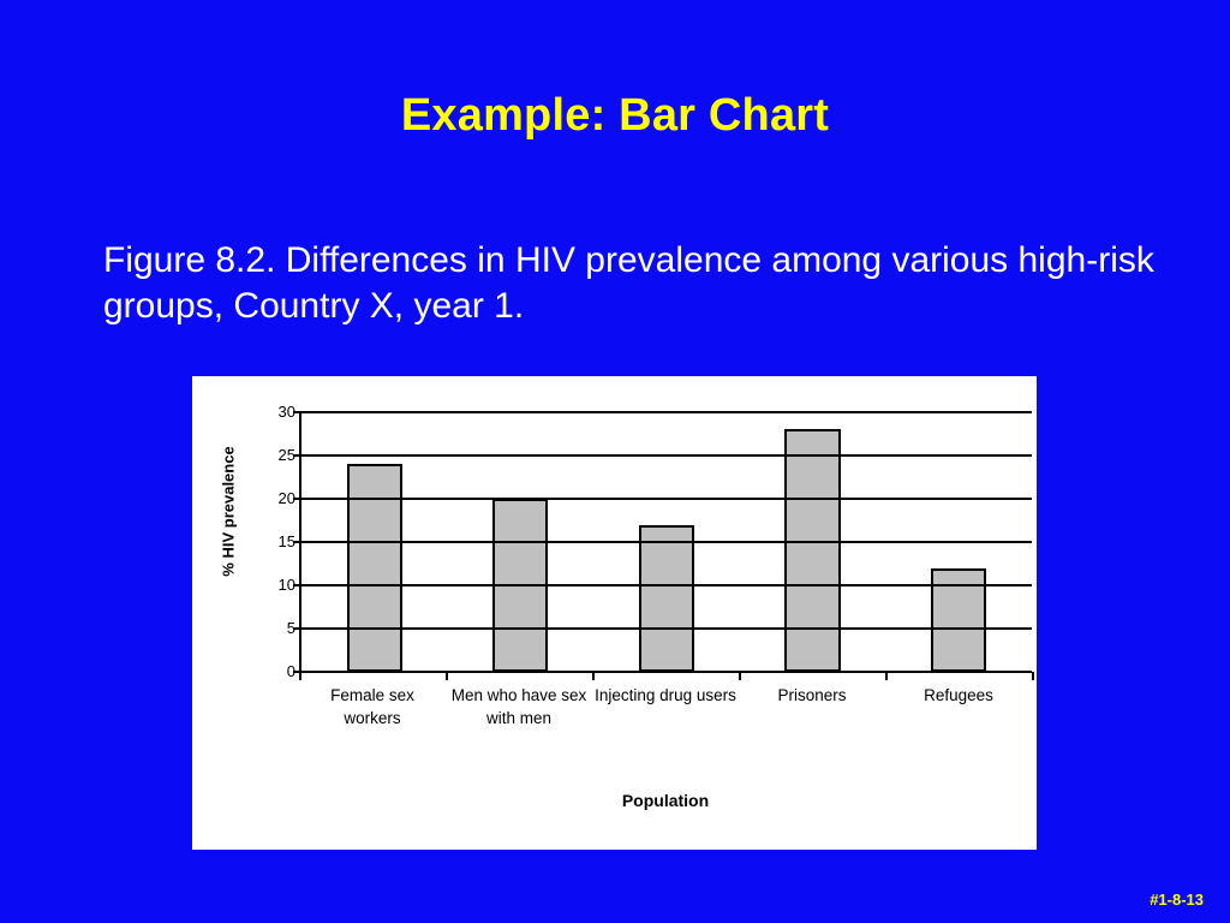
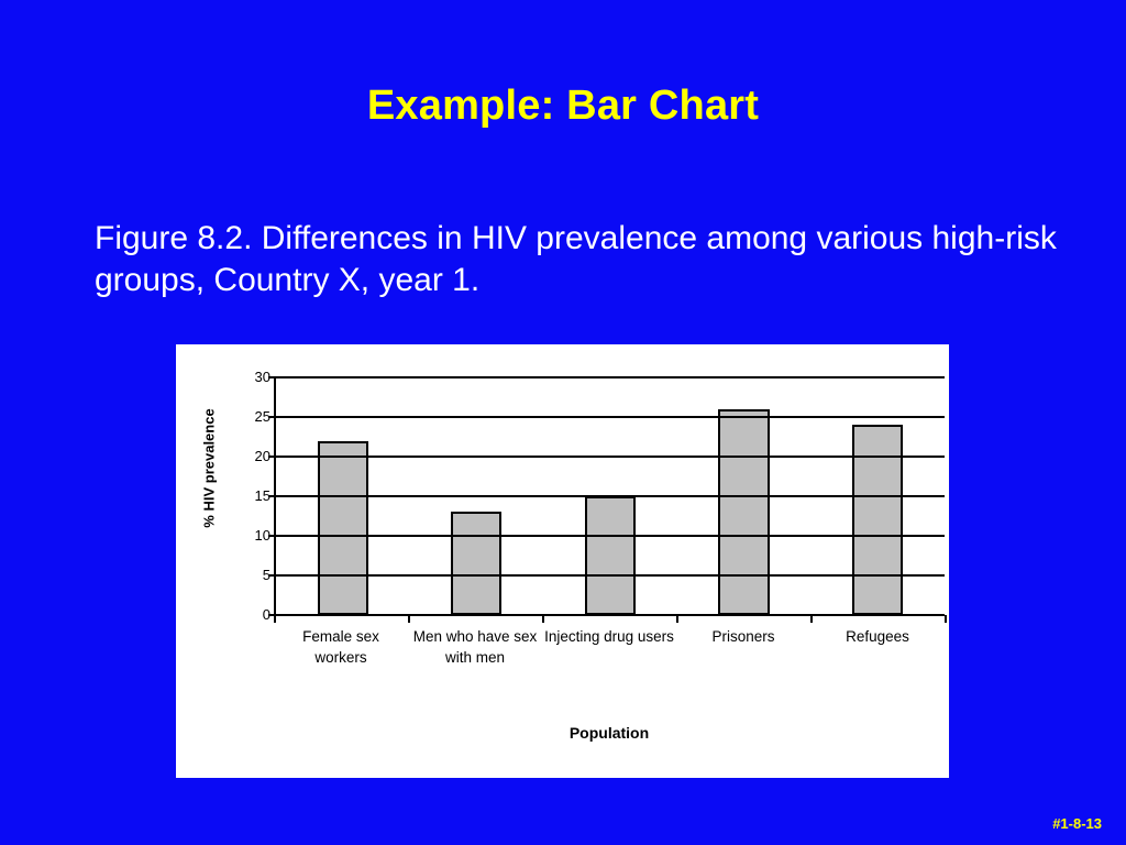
Female sex workers: 24 -> 22
Men who have sex with men: 20 -> 13
Injecting drug users: 17 -> 15
Prisoners: 28 -> 26
Refugees: 12 -> 24
